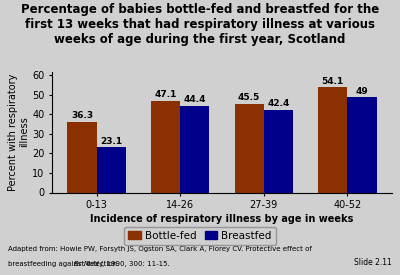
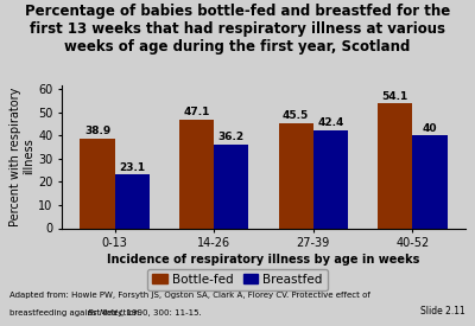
Bottle-fed/0-13: 36.3 -> 38.9
Breastfed/14-26: 44.4 -> 36.2
Breastfed/40-52: 49 -> 40
